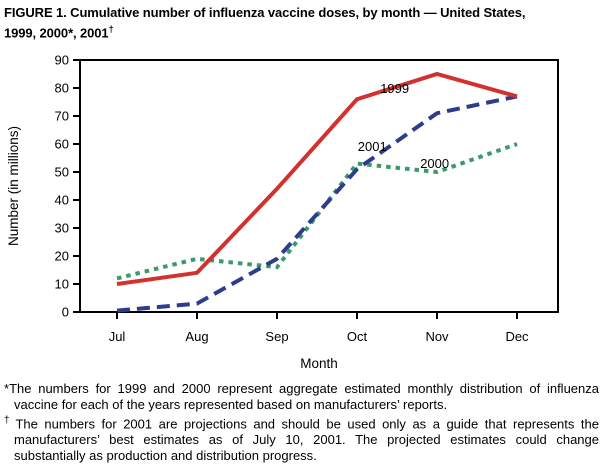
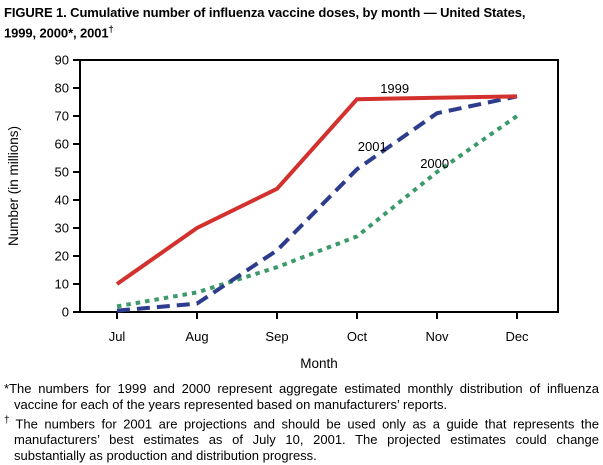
2000/Jul: 12 -> 2
2000/Aug: 19 -> 7
1999/Aug: 14 -> 30
2001/Sep: 19 -> 22
2000/Oct: 53 -> 27
1999/Nov: 85 -> 76
2000/Dec: 60 -> 70
